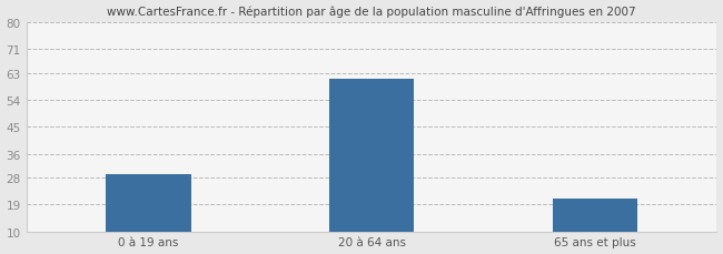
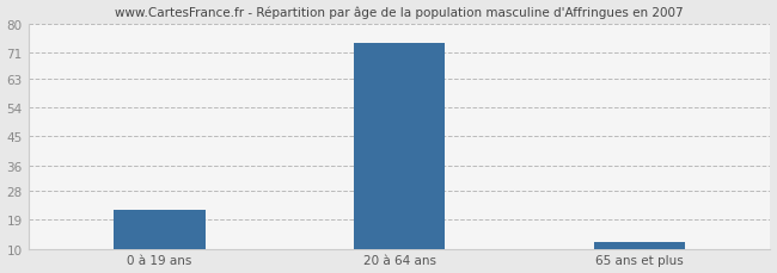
0 à 19 ans: 29 -> 22
20 à 64 ans: 61 -> 74
65 ans et plus: 21 -> 12
